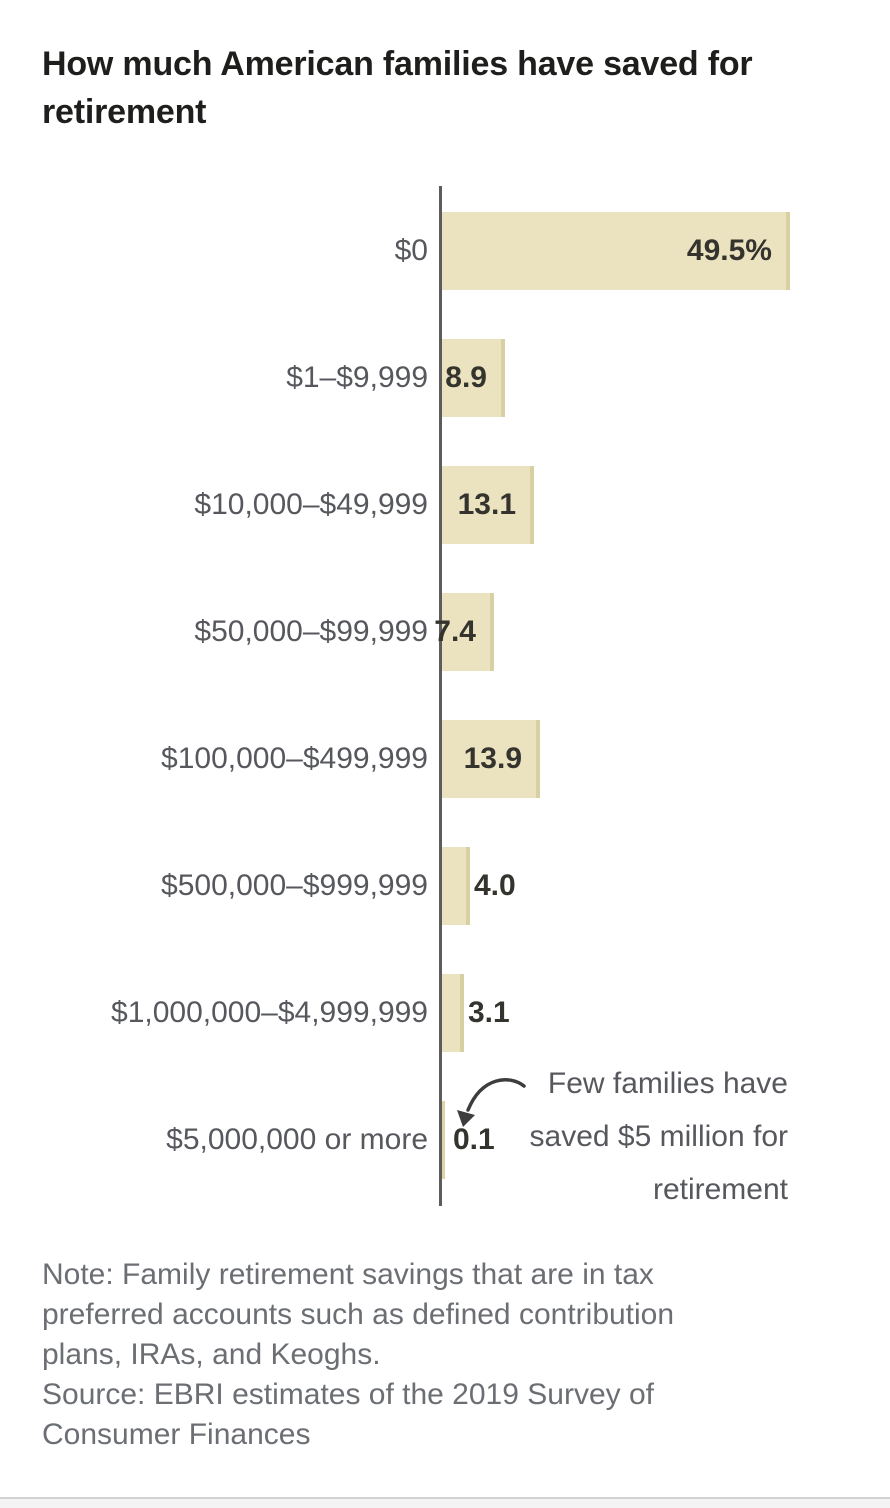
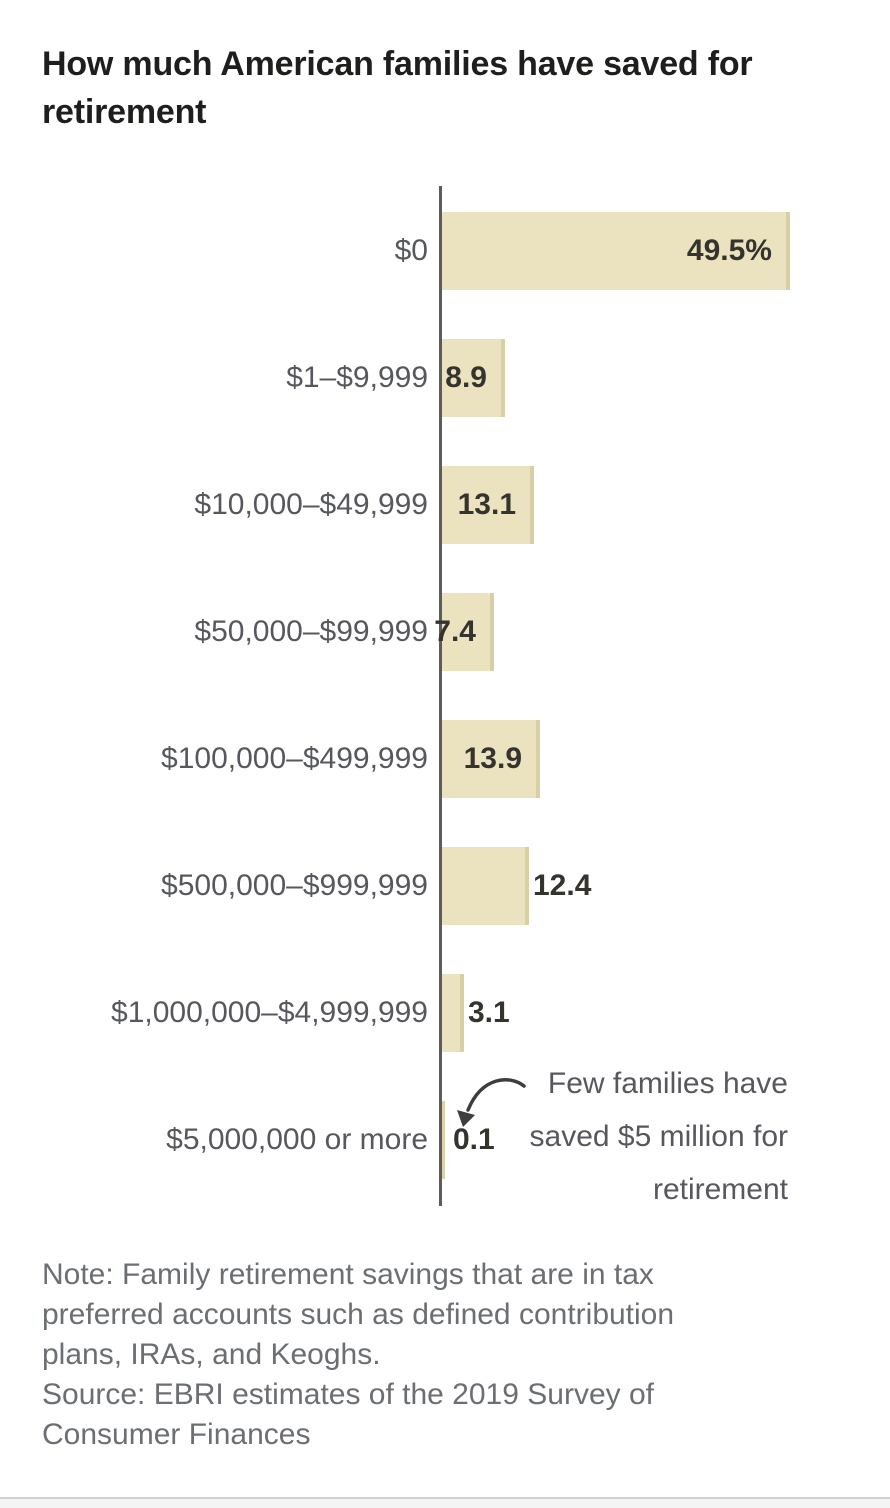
$500,000–$999,999: 4.0 -> 12.4
